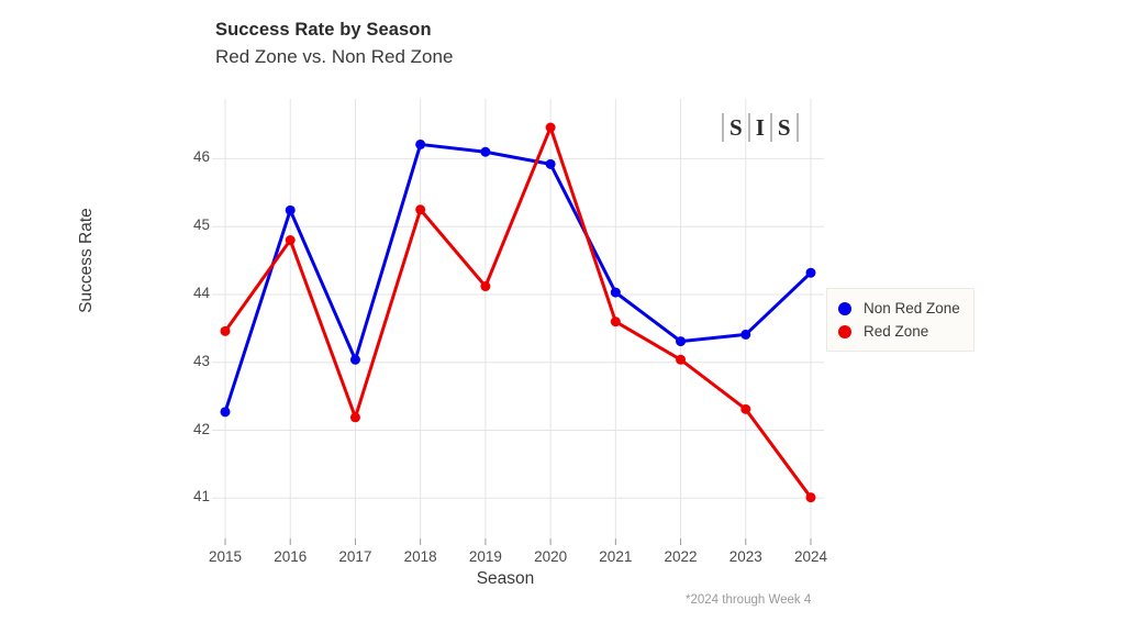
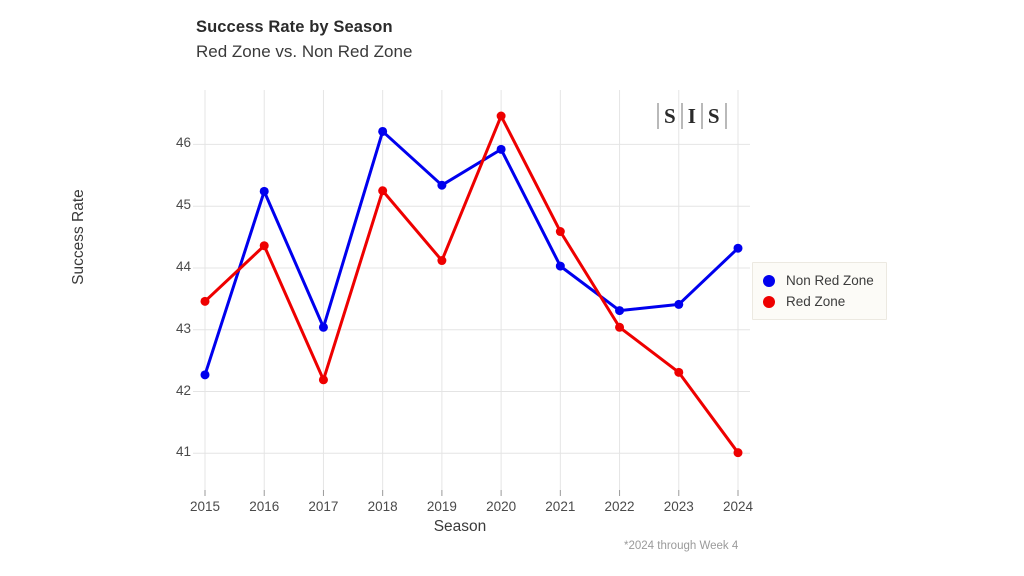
Red Zone/2016: 44.8 -> 44.4
Non Red Zone/2019: 46.1 -> 45.3
Red Zone/2021: 43.6 -> 44.6
